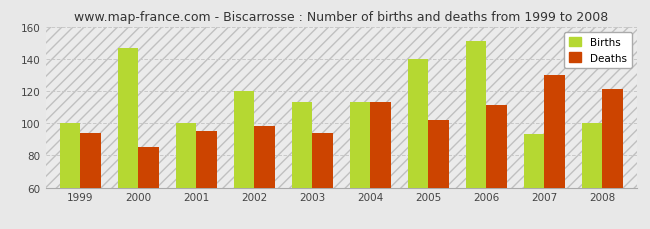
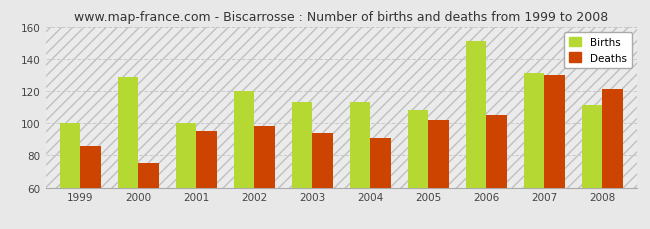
Deaths/1999: 94 -> 86
Births/2000: 147 -> 129
Deaths/2000: 85 -> 75
Deaths/2004: 113 -> 91
Births/2005: 140 -> 108
Deaths/2006: 111 -> 105
Births/2007: 93 -> 131
Births/2008: 100 -> 111
